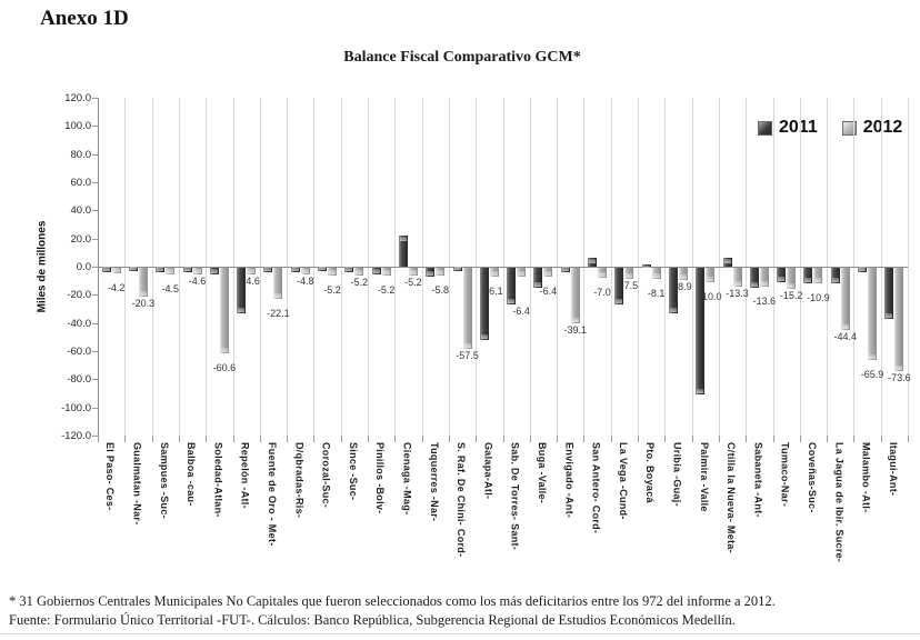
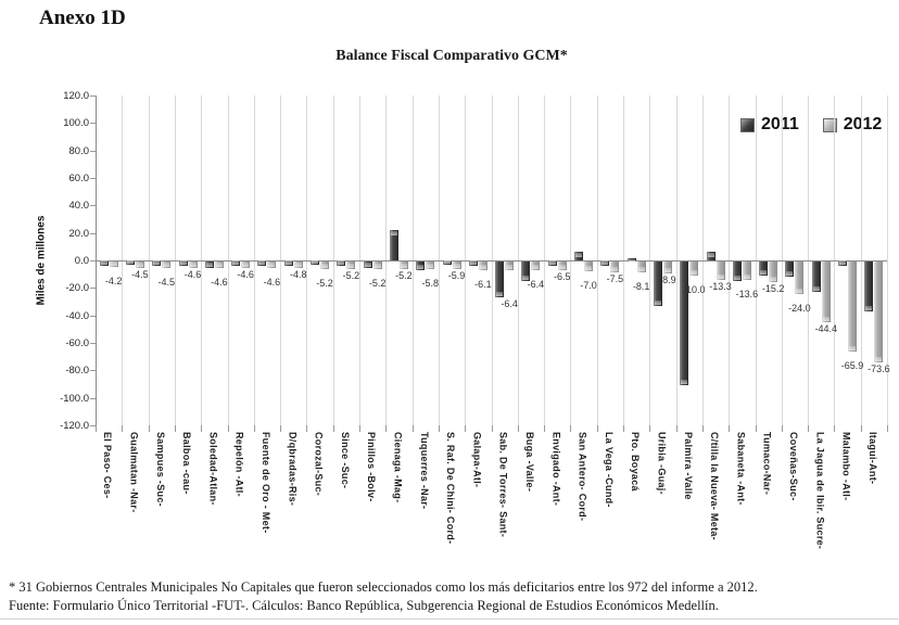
2012/Gualmatan -Nar-: -20.3 -> -4.5
2012/Soledad-Atlan-: -60.6 -> -4.6
2011/Repelón -Atl-: -32 -> -3
2012/Fuente de Oro - Met-: -22.1 -> -4.6
2012/S. Raf. De Chini- Cord-: -57.5 -> -5.9
2011/Galapa-Atl-: -51 -> -3
2012/Envigado -Ant-: -39.1 -> -6.5
2011/La Vega -Cund-: -26 -> -4
2012/Coveñas-Suc-: -10.9 -> -24.0
2011/La Jagua de Ibir. Sucre-: -11 -> -22
